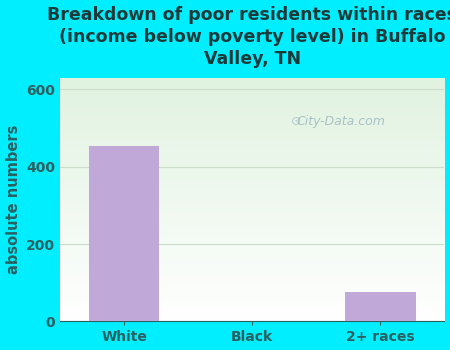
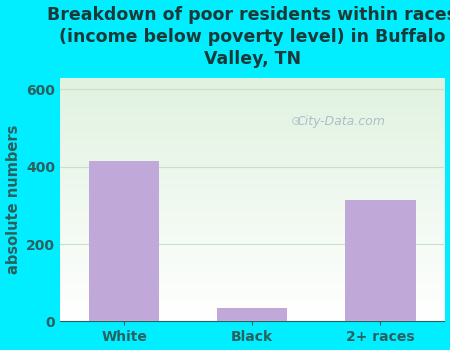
White: 453 -> 415
Black: 2 -> 35
2+ races: 75 -> 315
